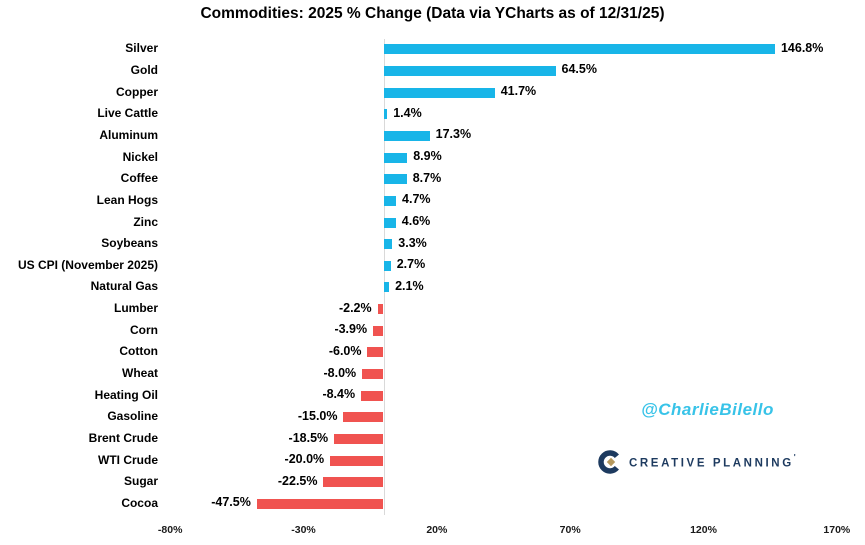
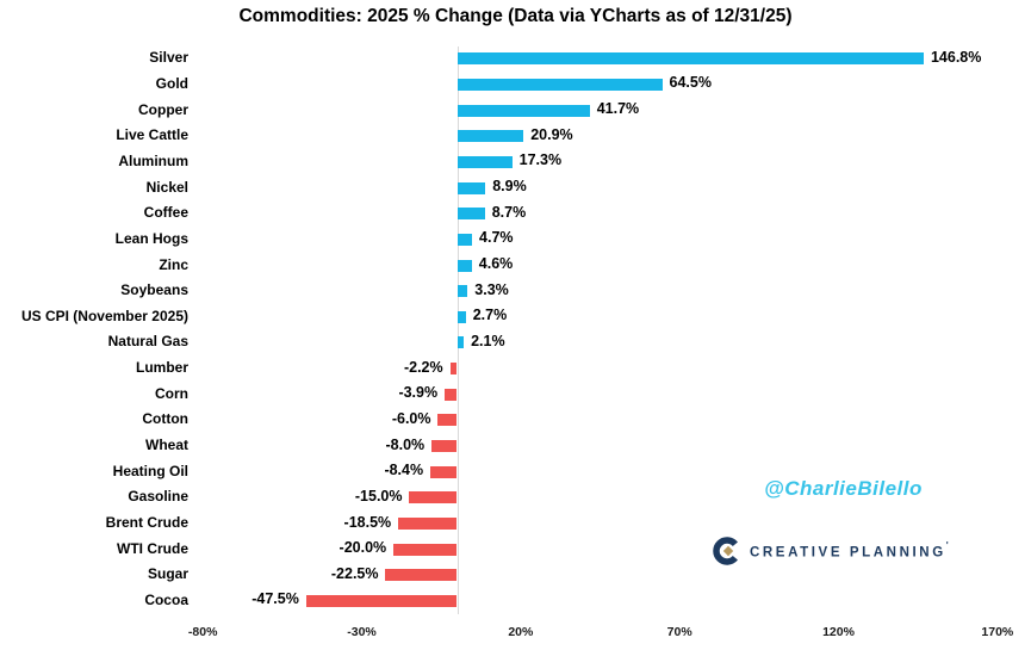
Live Cattle: 1.4% -> 20.9%
